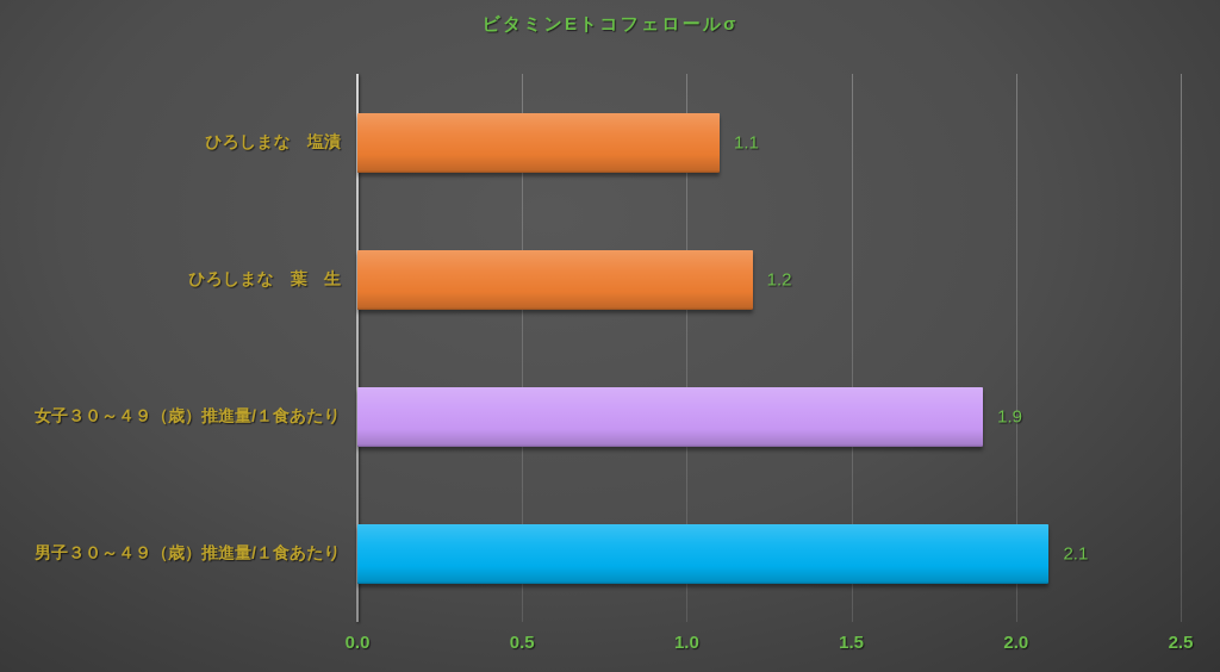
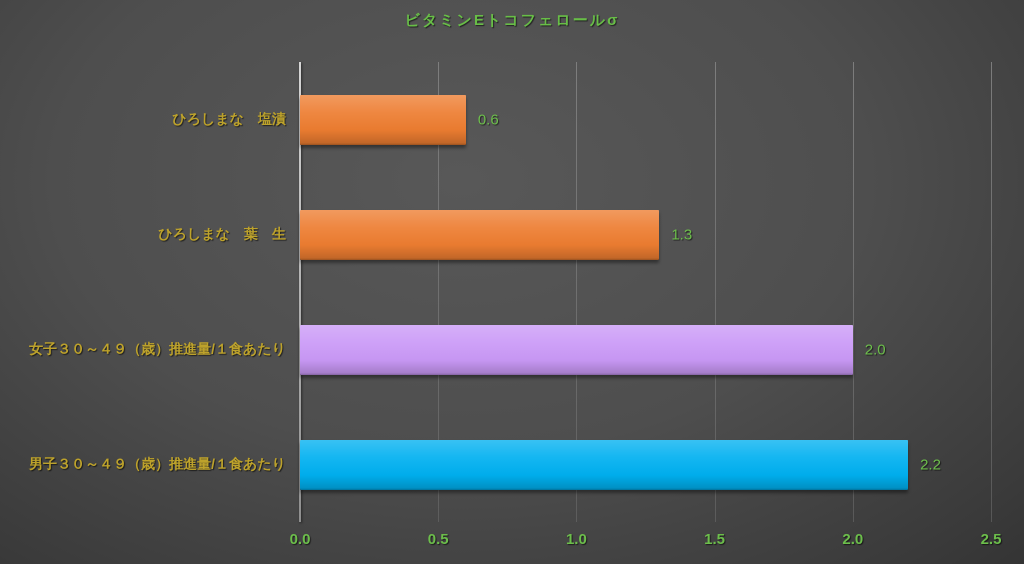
ひろしまな 塩漬: 1.1 -> 0.6
ひろしまな 葉 生: 1.2 -> 1.3
女子３０～４９（歳）推進量/１食あたり: 1.9 -> 2.0
男子３０～４９（歳）推進量/１食あたり: 2.1 -> 2.2
